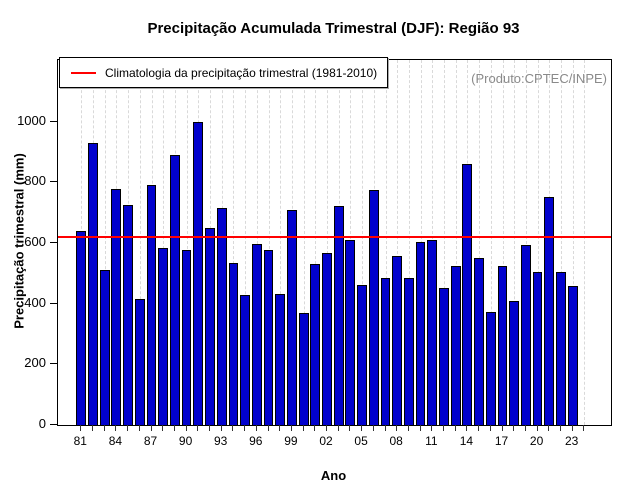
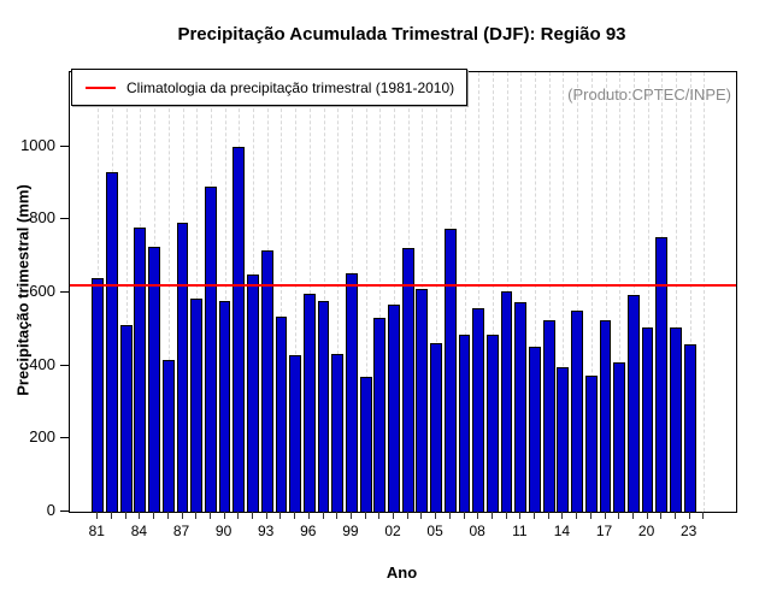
99: 710 -> 650
11: 610 -> 570
14: 860 -> 400
